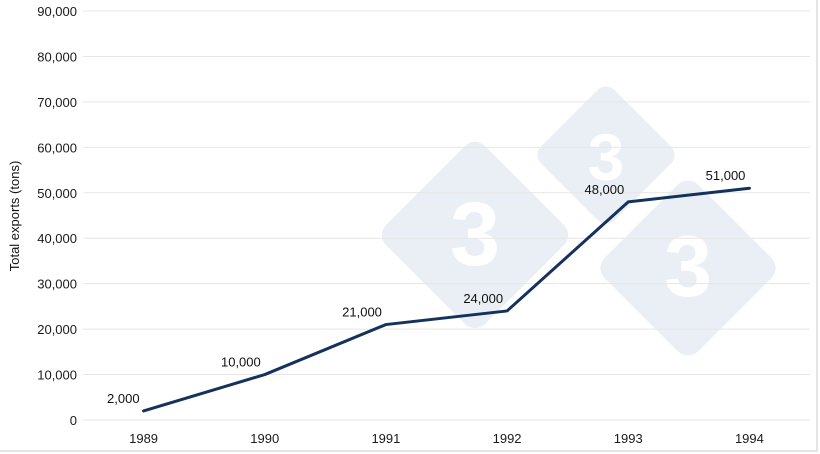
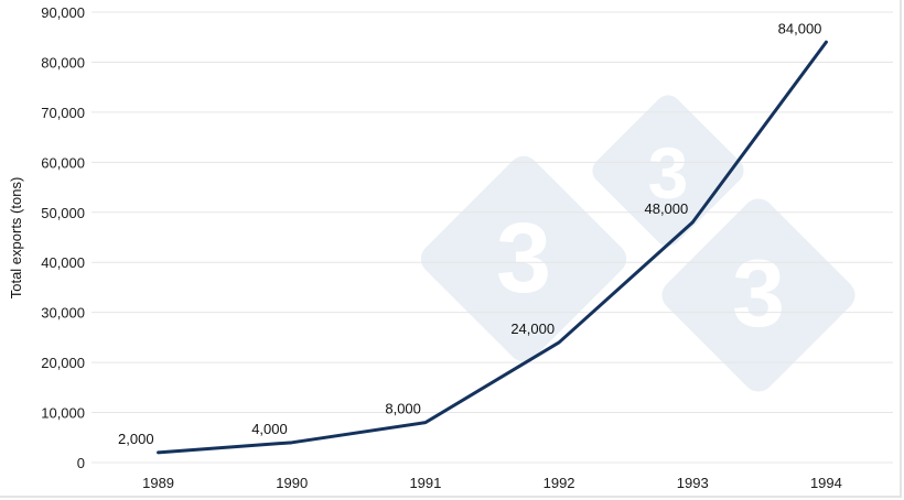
1990: 10,000 -> 4,000
1991: 21,000 -> 8,000
1994: 51,000 -> 84,000
